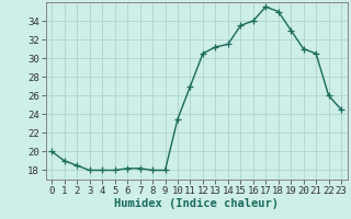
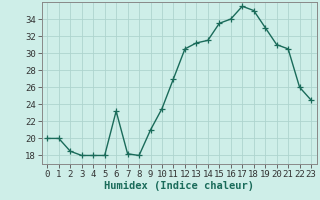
1: 19.0 -> 20.0
6: 18.2 -> 23.2
9: 18.0 -> 21.0
